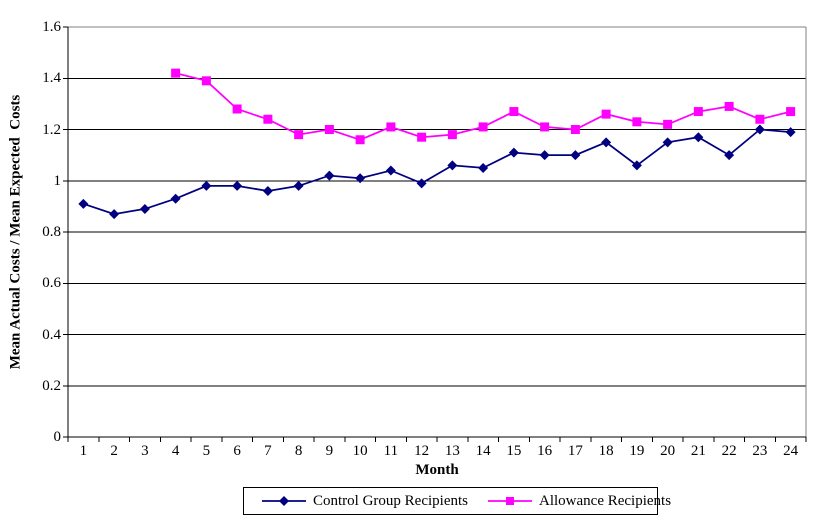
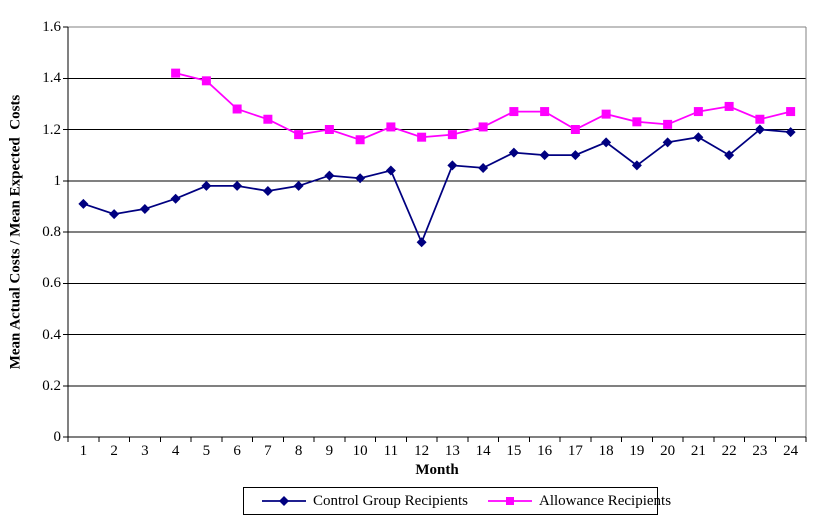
Control Group Recipients/12: 0.99 -> 0.76
Allowance Recipients/16: 1.21 -> 1.27
